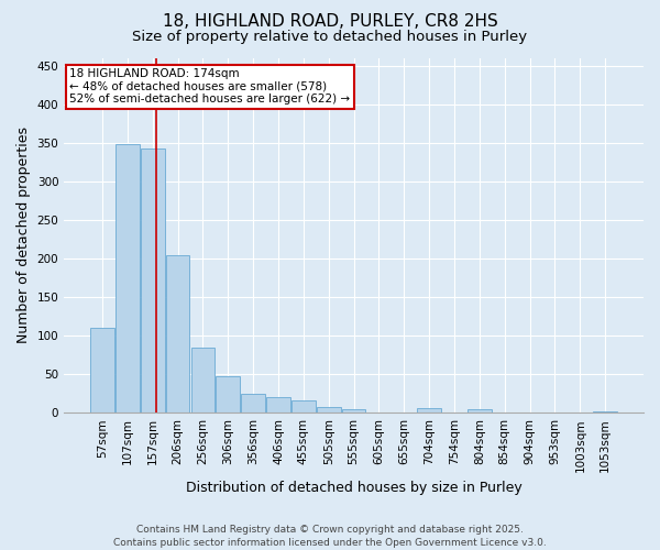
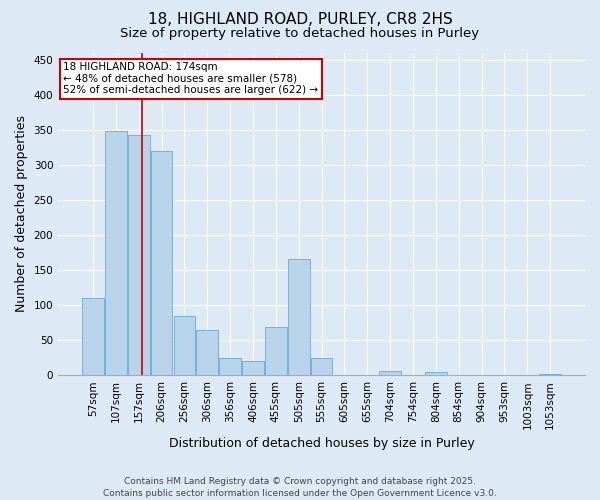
206sqm: 204 -> 320
306sqm: 47 -> 64
455sqm: 16 -> 68
505sqm: 7 -> 166
555sqm: 4 -> 24
